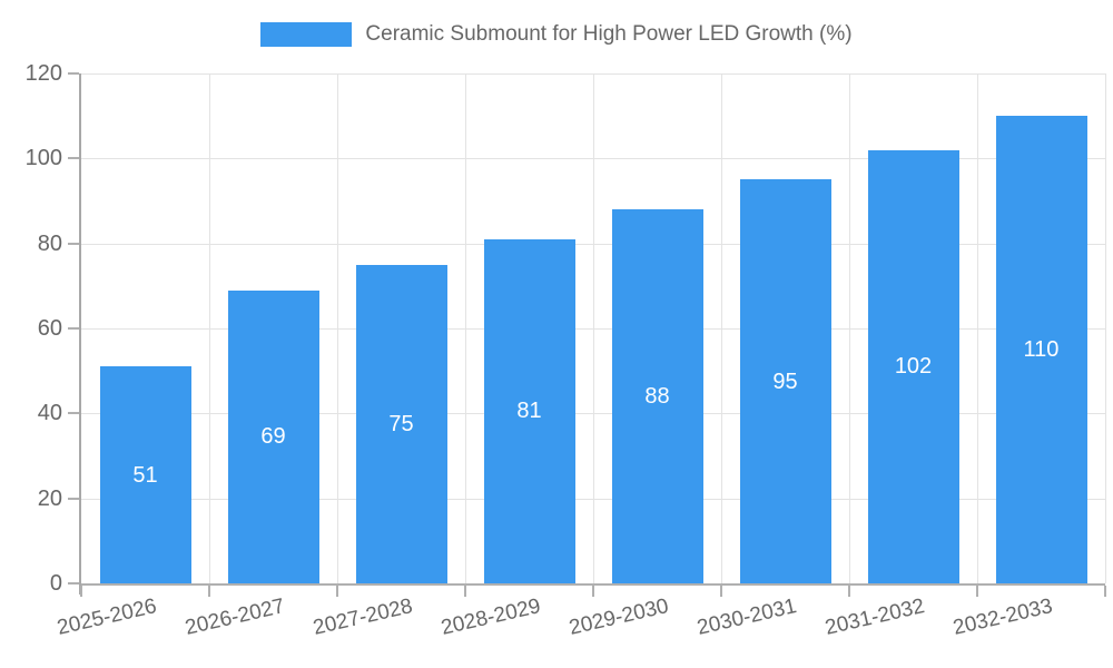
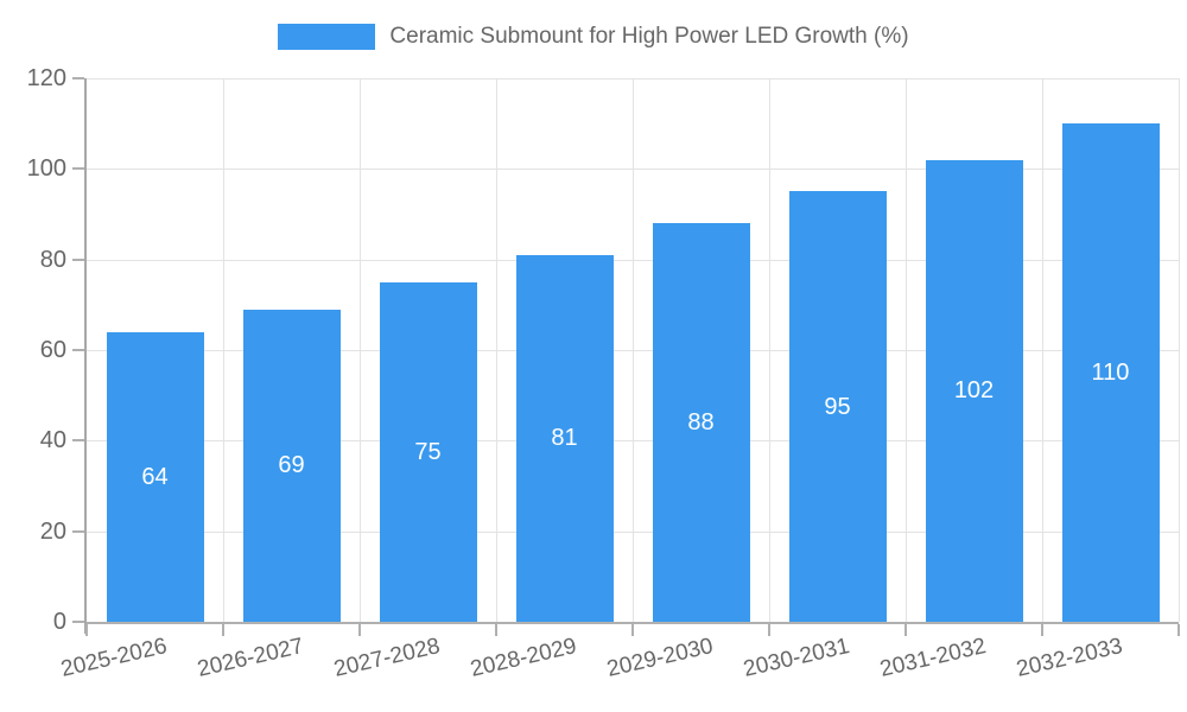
2025-2026: 51 -> 64
